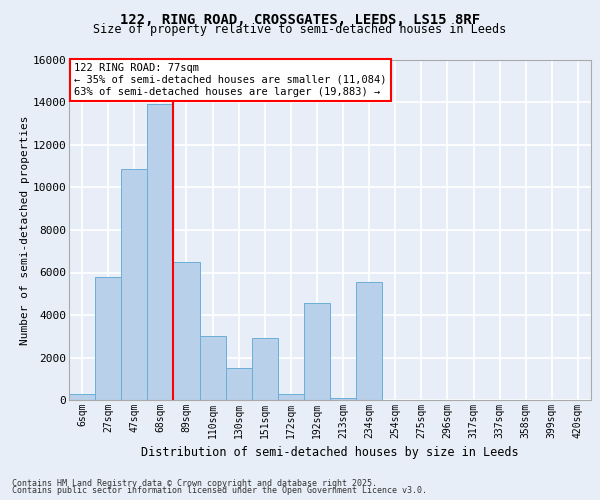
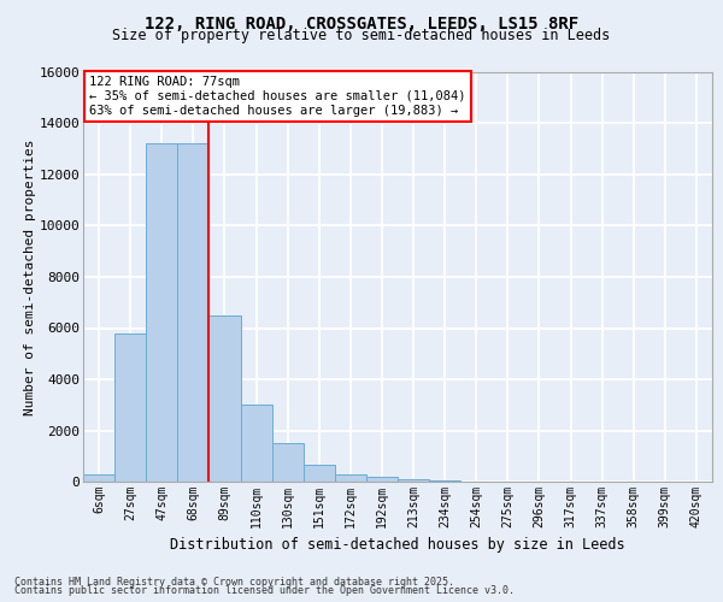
47sqm: 10850 -> 13200
68sqm: 13950 -> 13200
151sqm: 2900 -> 650
192sqm: 4550 -> 200
234sqm: 5550 -> 30
